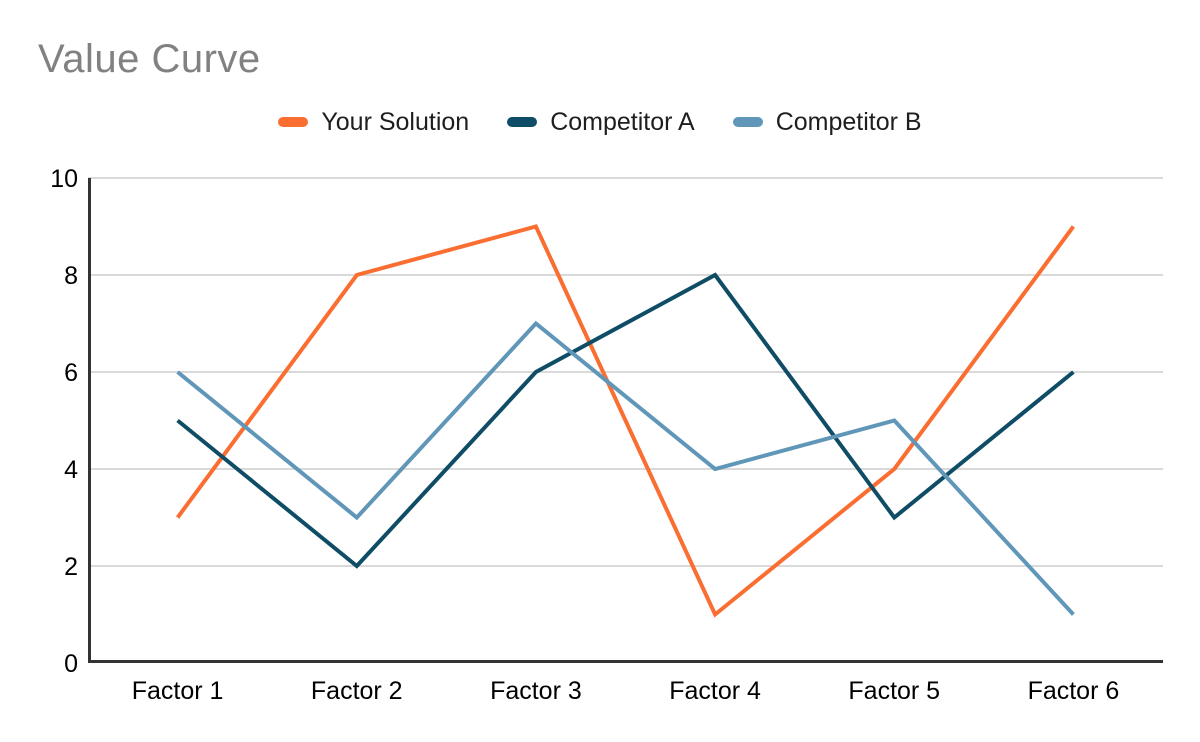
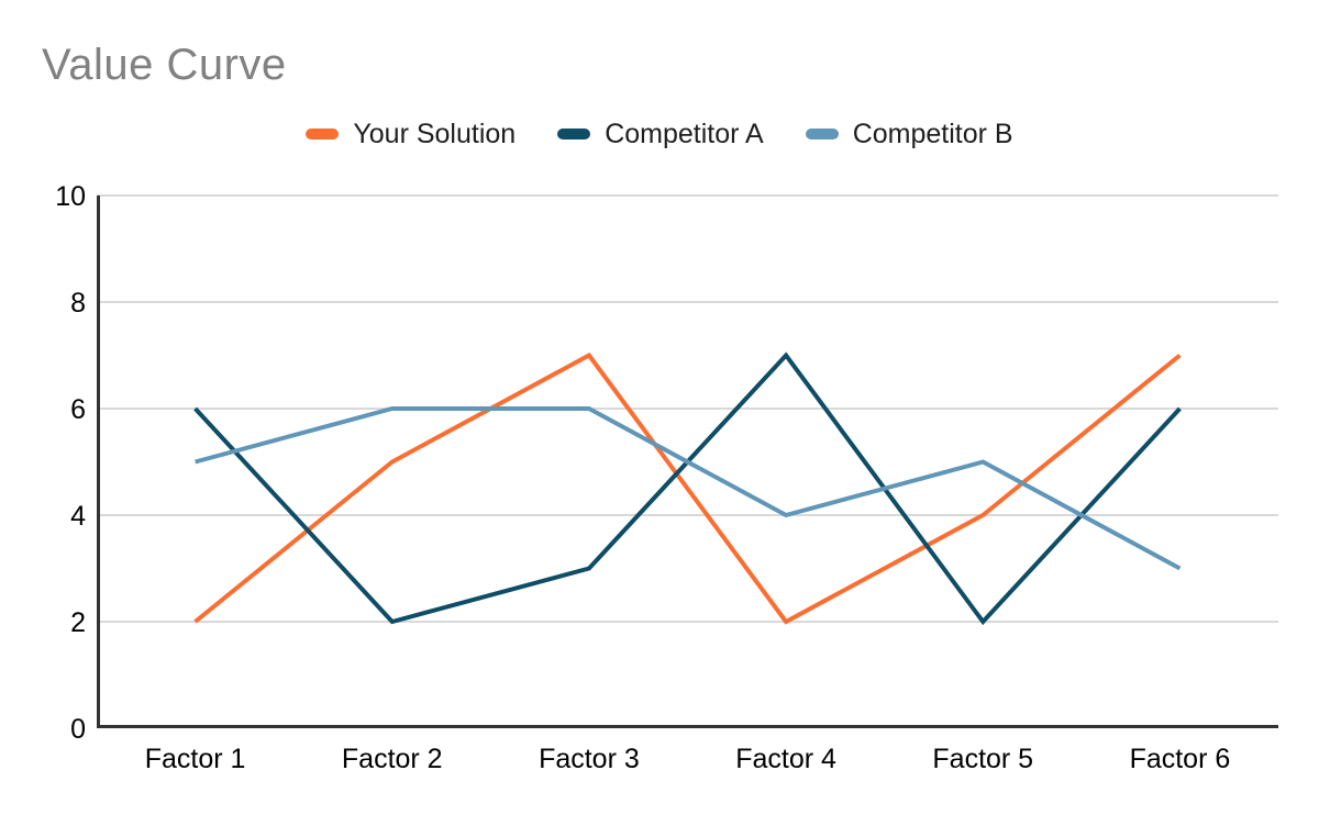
Your Solution/Factor 1: 3 -> 2
Competitor A/Factor 1: 5 -> 6
Competitor B/Factor 1: 6 -> 5
Your Solution/Factor 2: 8 -> 5
Competitor B/Factor 2: 3 -> 6
Your Solution/Factor 3: 9 -> 7
Competitor A/Factor 3: 6 -> 3
Competitor B/Factor 3: 7 -> 6
Your Solution/Factor 4: 1 -> 2
Competitor A/Factor 4: 8 -> 7
Competitor A/Factor 5: 3 -> 2
Your Solution/Factor 6: 9 -> 7
Competitor B/Factor 6: 1 -> 3
